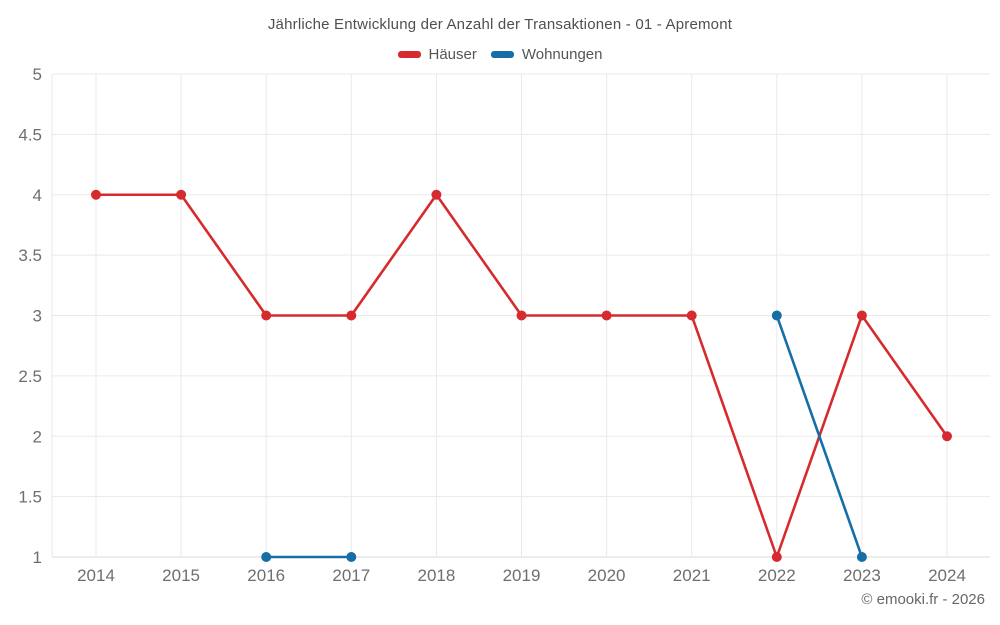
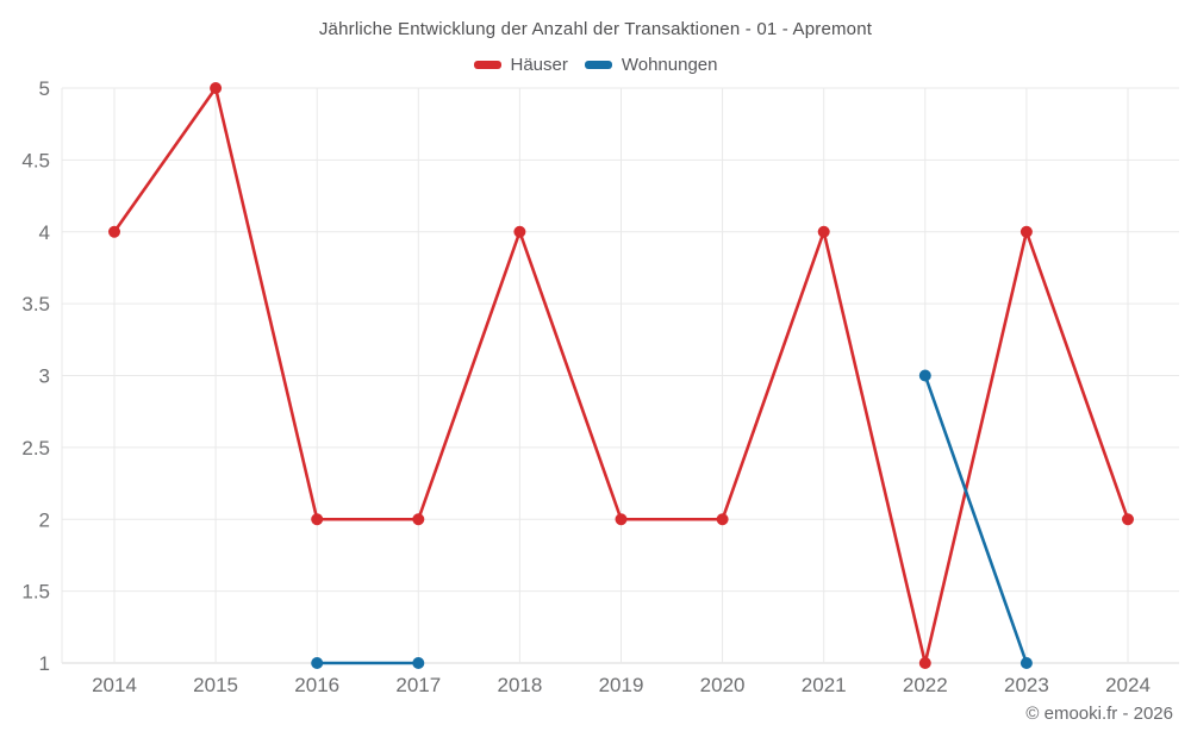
Häuser/2015: 4 -> 5
Häuser/2016: 3 -> 2
Häuser/2017: 3 -> 2
Häuser/2019: 3 -> 2
Häuser/2020: 3 -> 2
Häuser/2021: 3 -> 4
Häuser/2023: 3 -> 4
